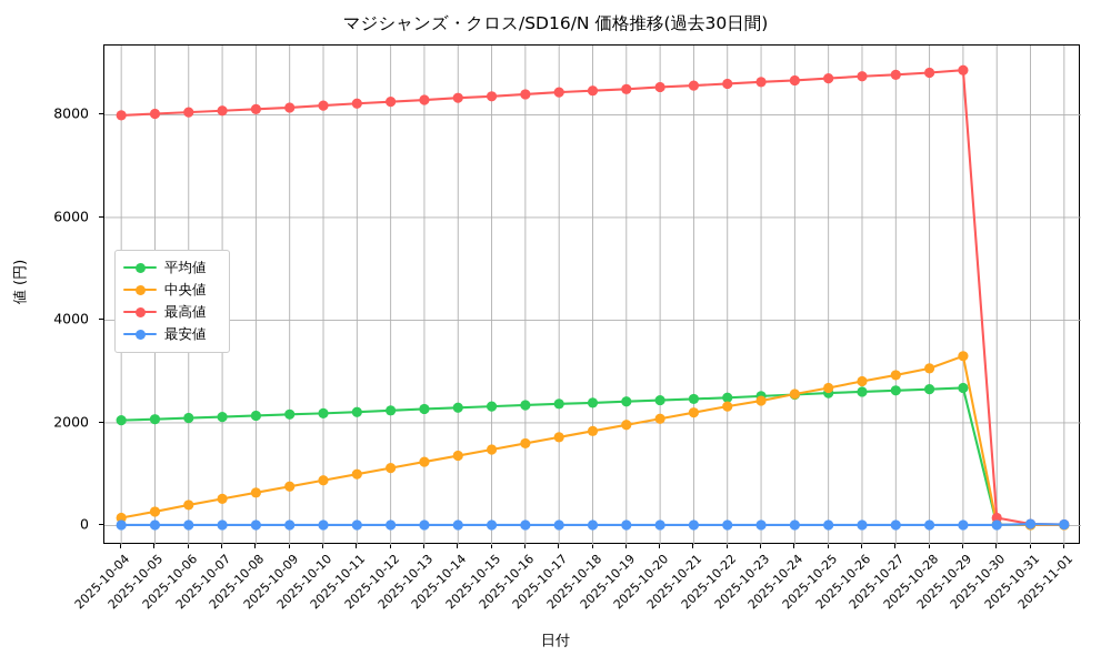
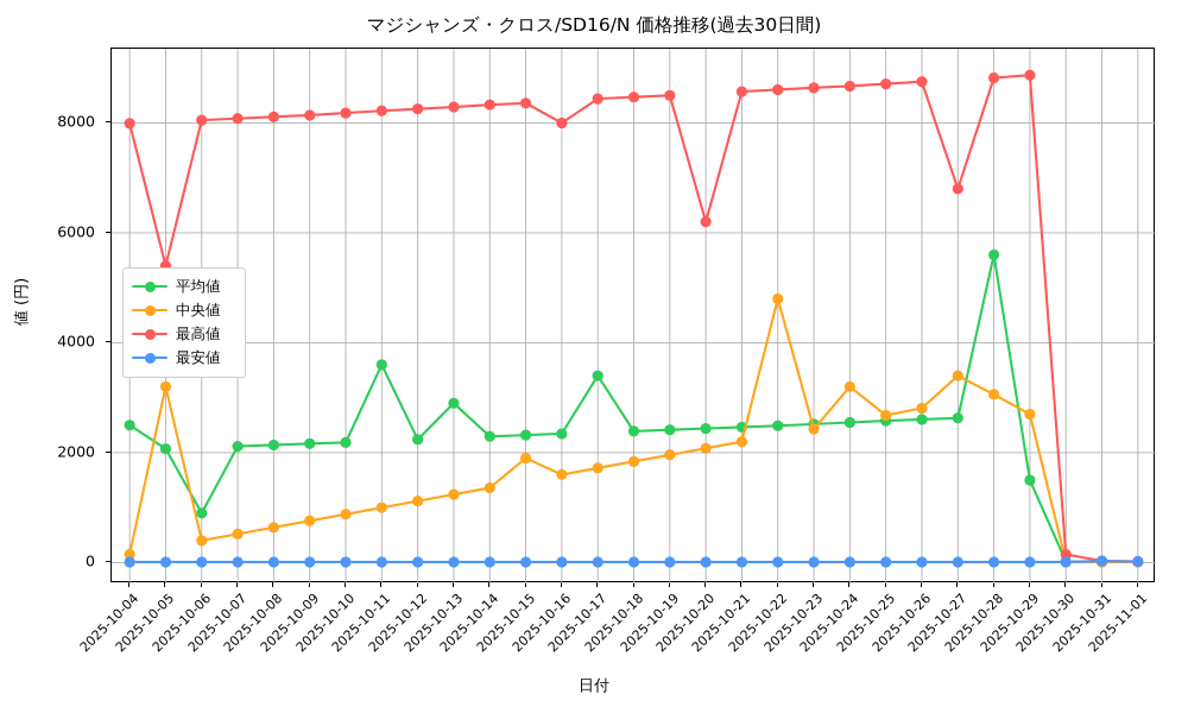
平均値/2025-10-04: 2000 -> 2500
中央値/2025-10-05: 300 -> 3200
最高値/2025-10-05: 8000 -> 5400
平均値/2025-10-06: 2100 -> 900
平均値/2025-10-11: 2200 -> 3600
平均値/2025-10-13: 2300 -> 2900
中央値/2025-10-15: 1500 -> 1900
最高値/2025-10-16: 8400 -> 8000
平均値/2025-10-17: 2400 -> 3400
最高値/2025-10-20: 8500 -> 6200
中央値/2025-10-22: 2300 -> 4800
中央値/2025-10-24: 2600 -> 3200
中央値/2025-10-27: 2900 -> 3400
最高値/2025-10-27: 8800 -> 6800
平均値/2025-10-28: 2700 -> 5600
平均値/2025-10-29: 2700 -> 1500
中央値/2025-10-29: 3300 -> 2700
